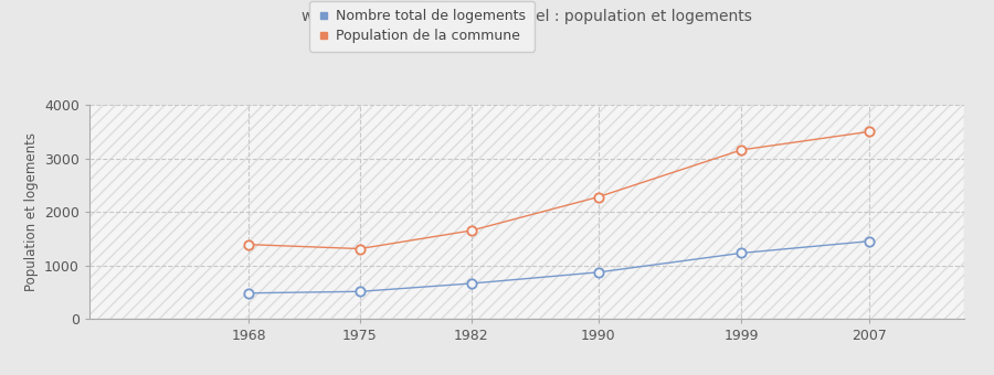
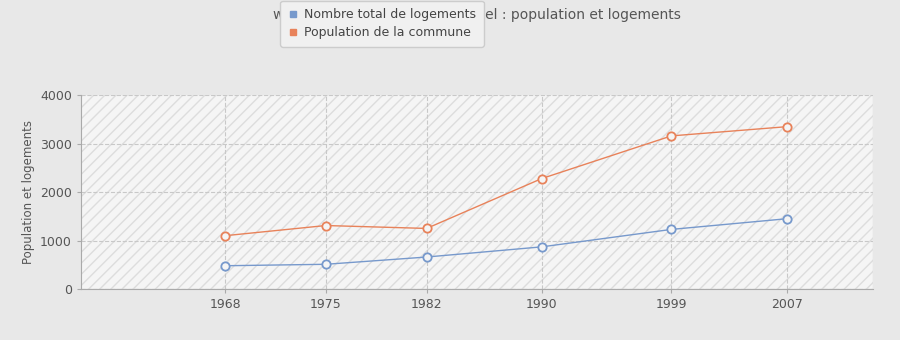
Population de la commune/1968: 1390 -> 1100
Population de la commune/1982: 1650 -> 1250
Population de la commune/2007: 3500 -> 3350
